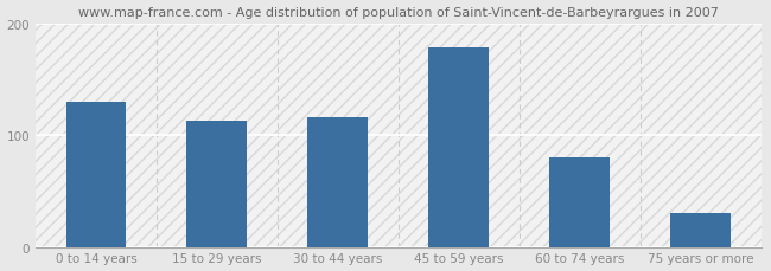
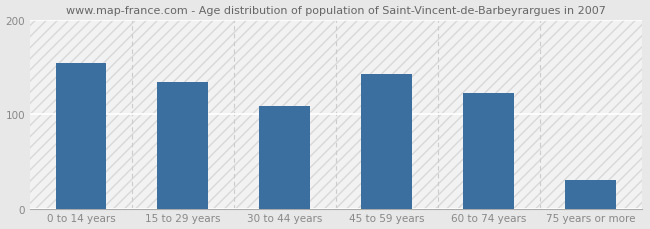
0 to 14 years: 130 -> 154
15 to 29 years: 113 -> 134
30 to 44 years: 116 -> 108
45 to 59 years: 178 -> 142
60 to 74 years: 80 -> 122
